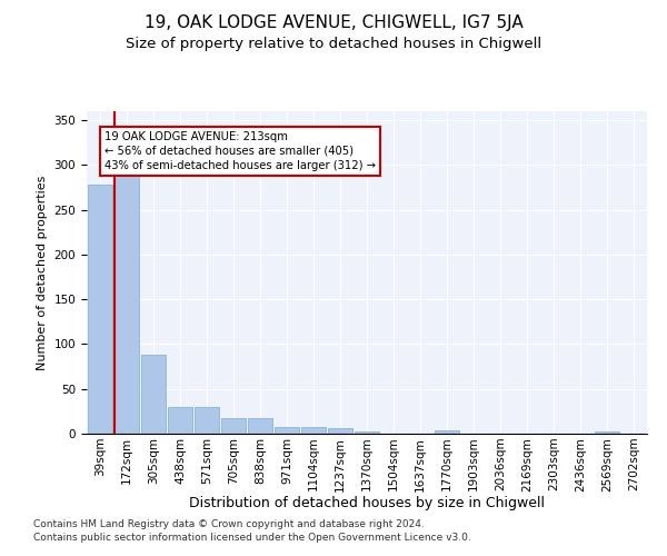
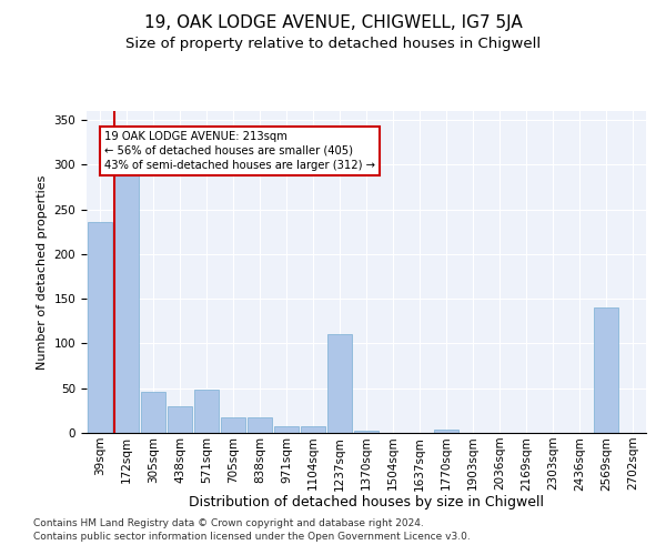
39sqm: 278 -> 236
305sqm: 88 -> 46
571sqm: 30 -> 48
1237sqm: 6 -> 110
2569sqm: 3 -> 140
